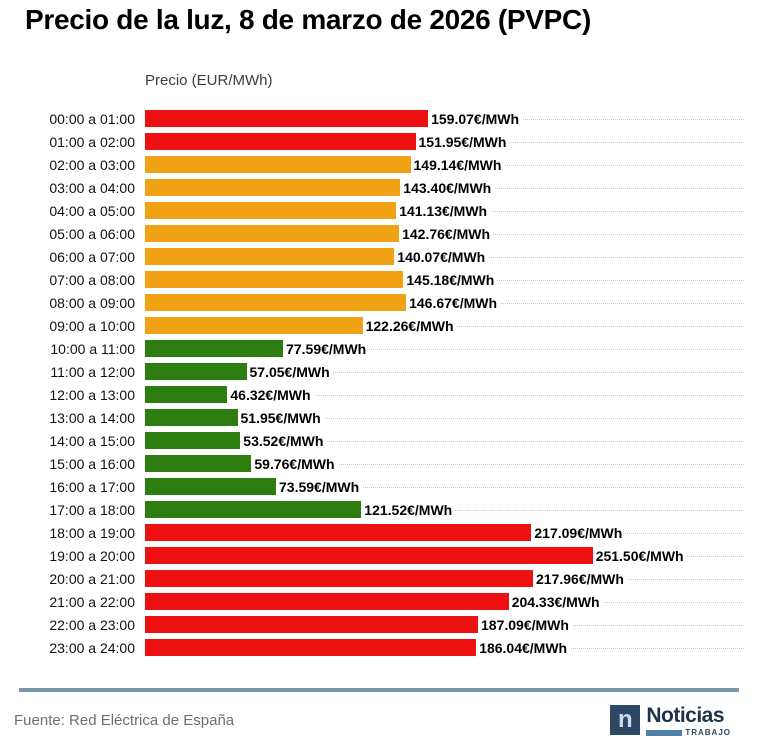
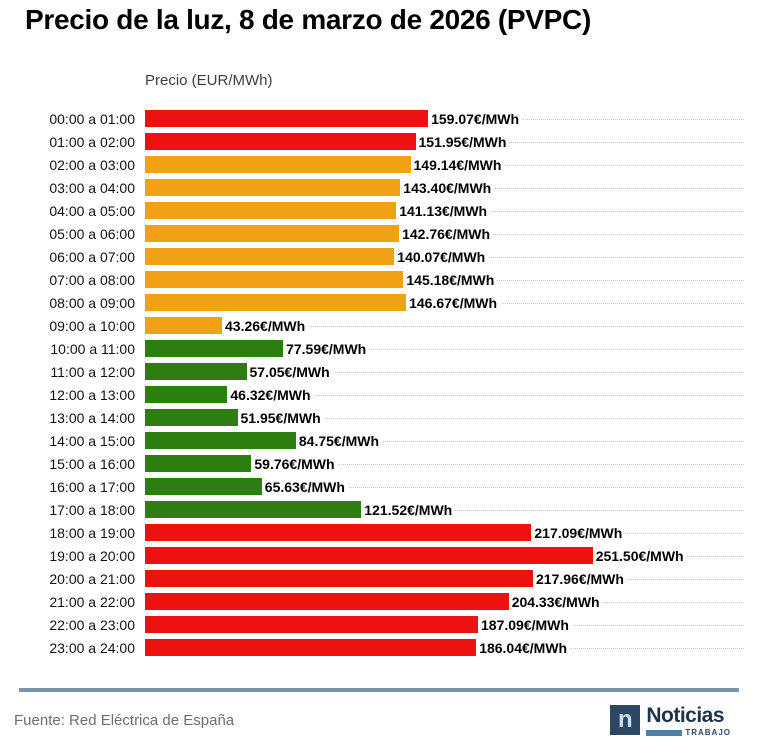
09:00 a 10:00: 122.26 -> 43.26
14:00 a 15:00: 53.52 -> 84.75
16:00 a 17:00: 73.59 -> 65.63
